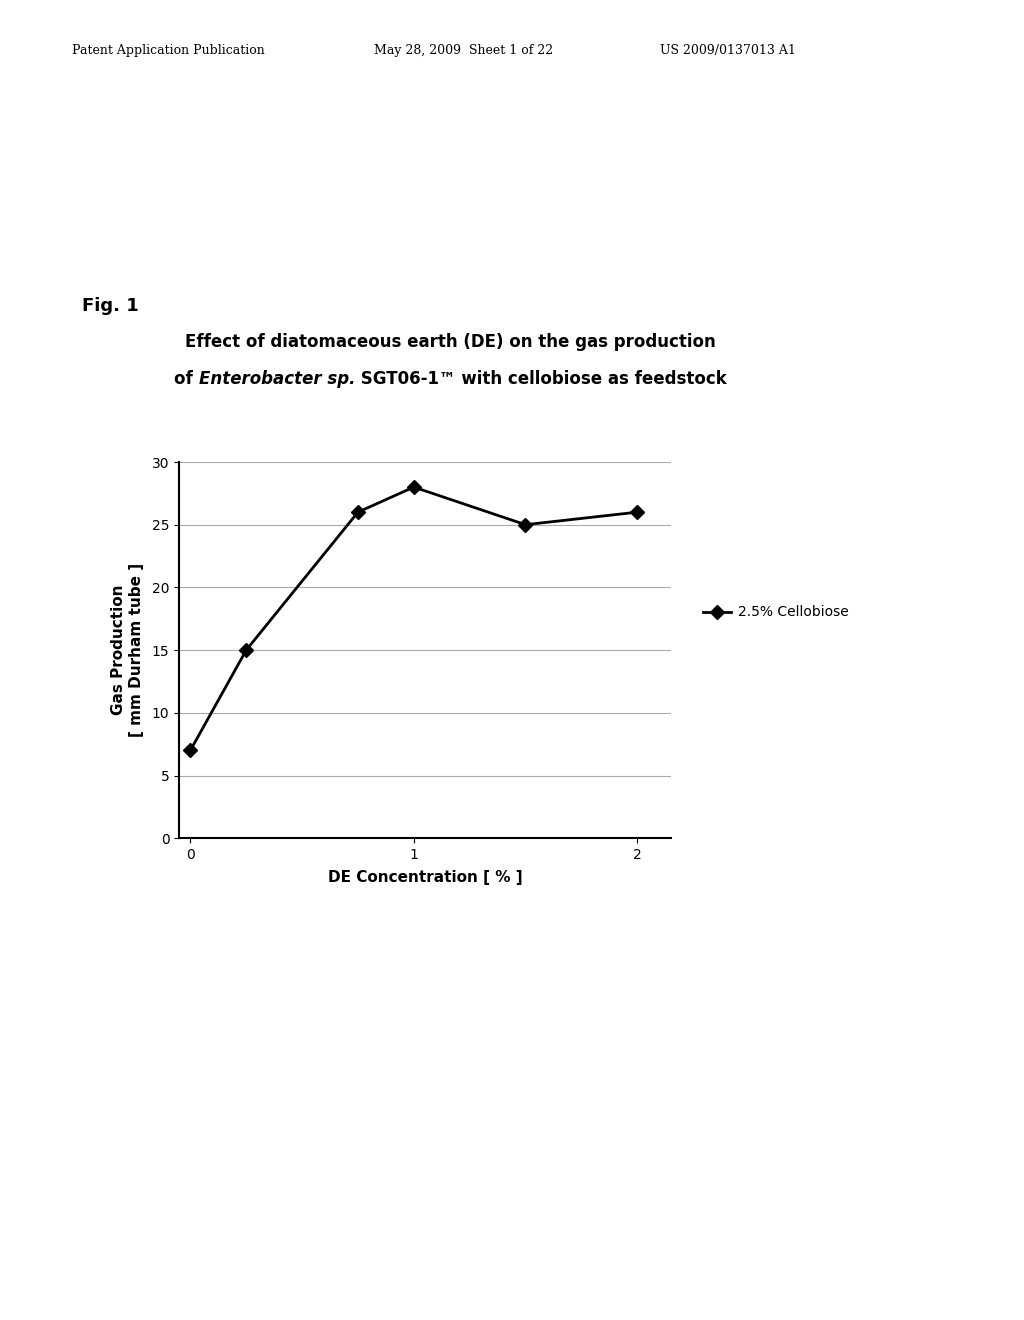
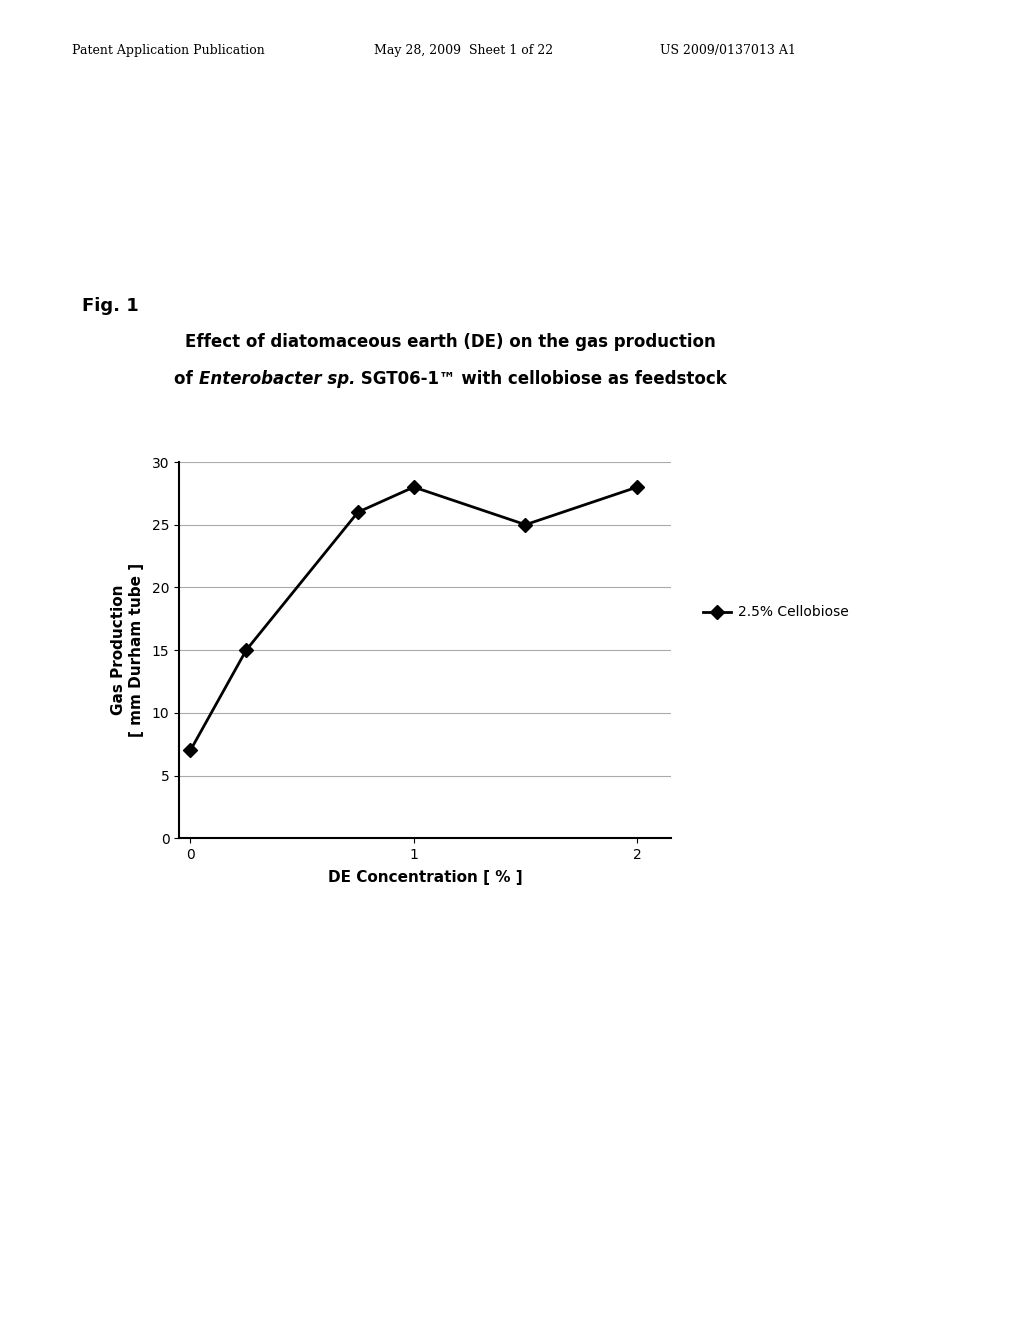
2: 26 -> 28
